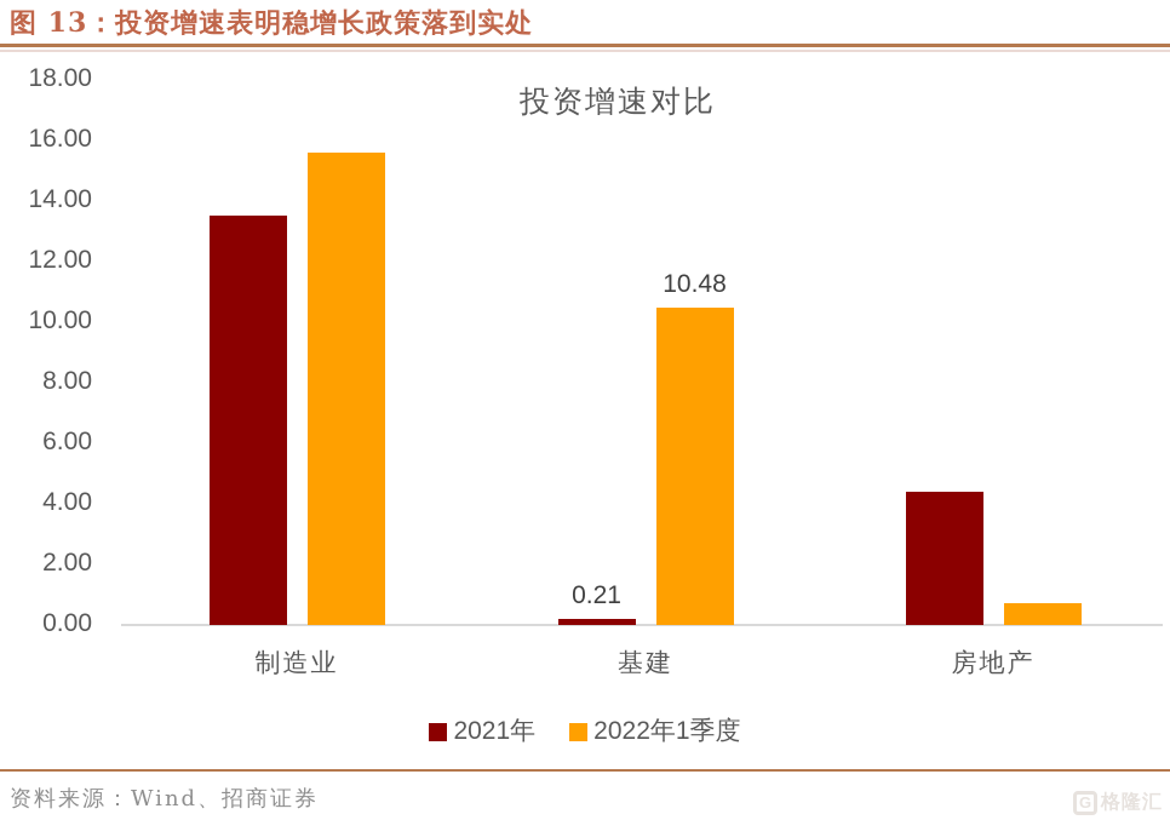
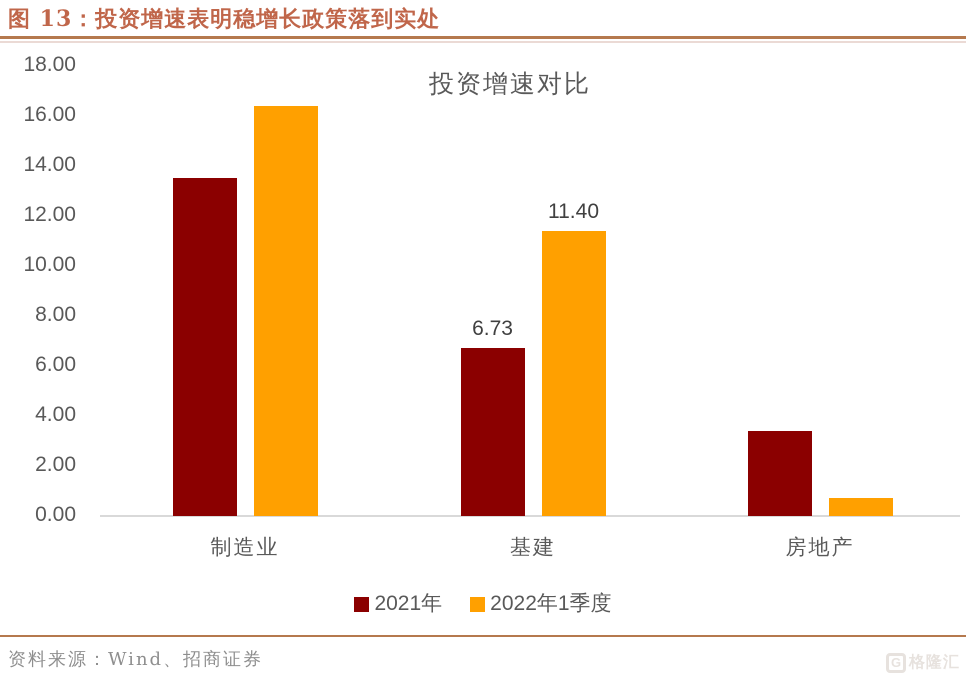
2022年1季度/制造业: 15.6 -> 16.4
2021年/基建: 0.21 -> 6.73
2022年1季度/基建: 10.48 -> 11.40
2021年/房地产: 4.4 -> 3.4
